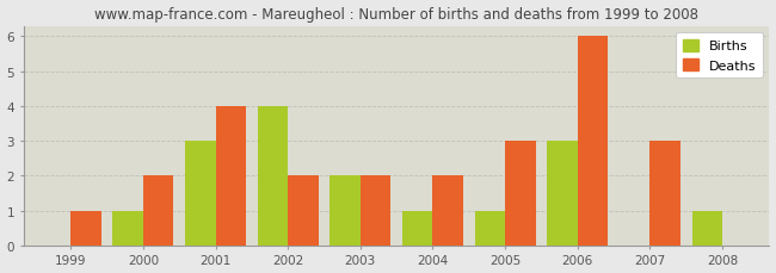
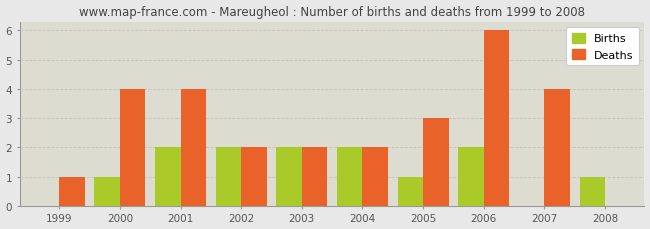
Deaths/2000: 2 -> 4
Births/2001: 3 -> 2
Births/2002: 4 -> 2
Births/2004: 1 -> 2
Births/2006: 3 -> 2
Deaths/2007: 3 -> 4
